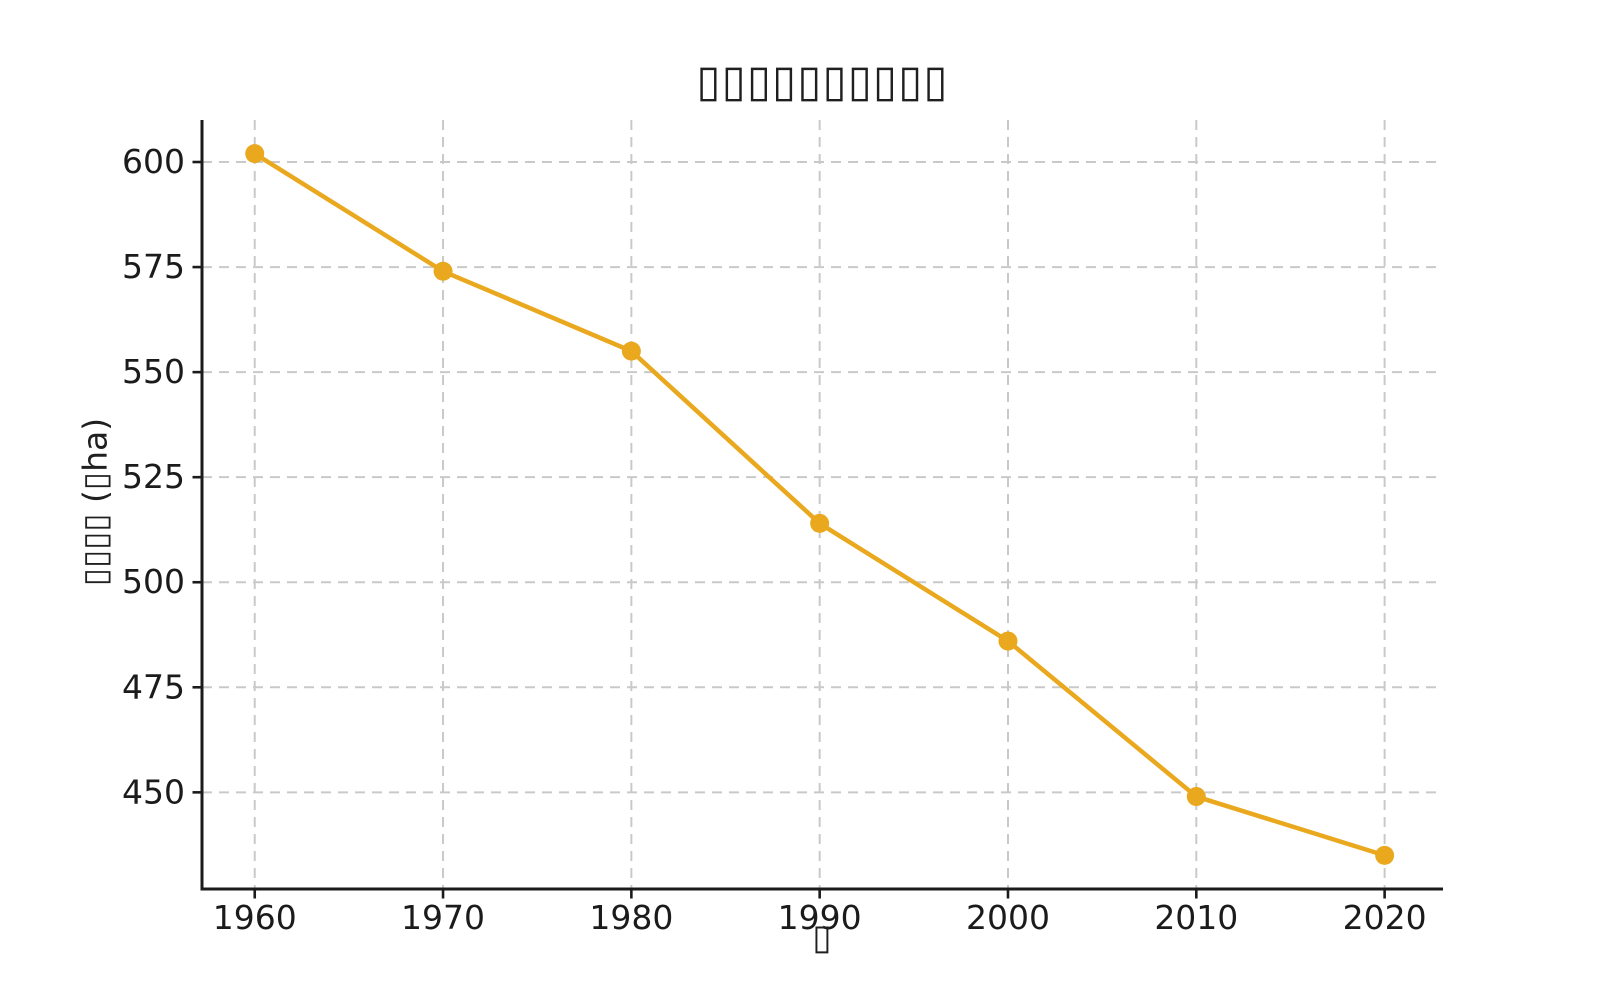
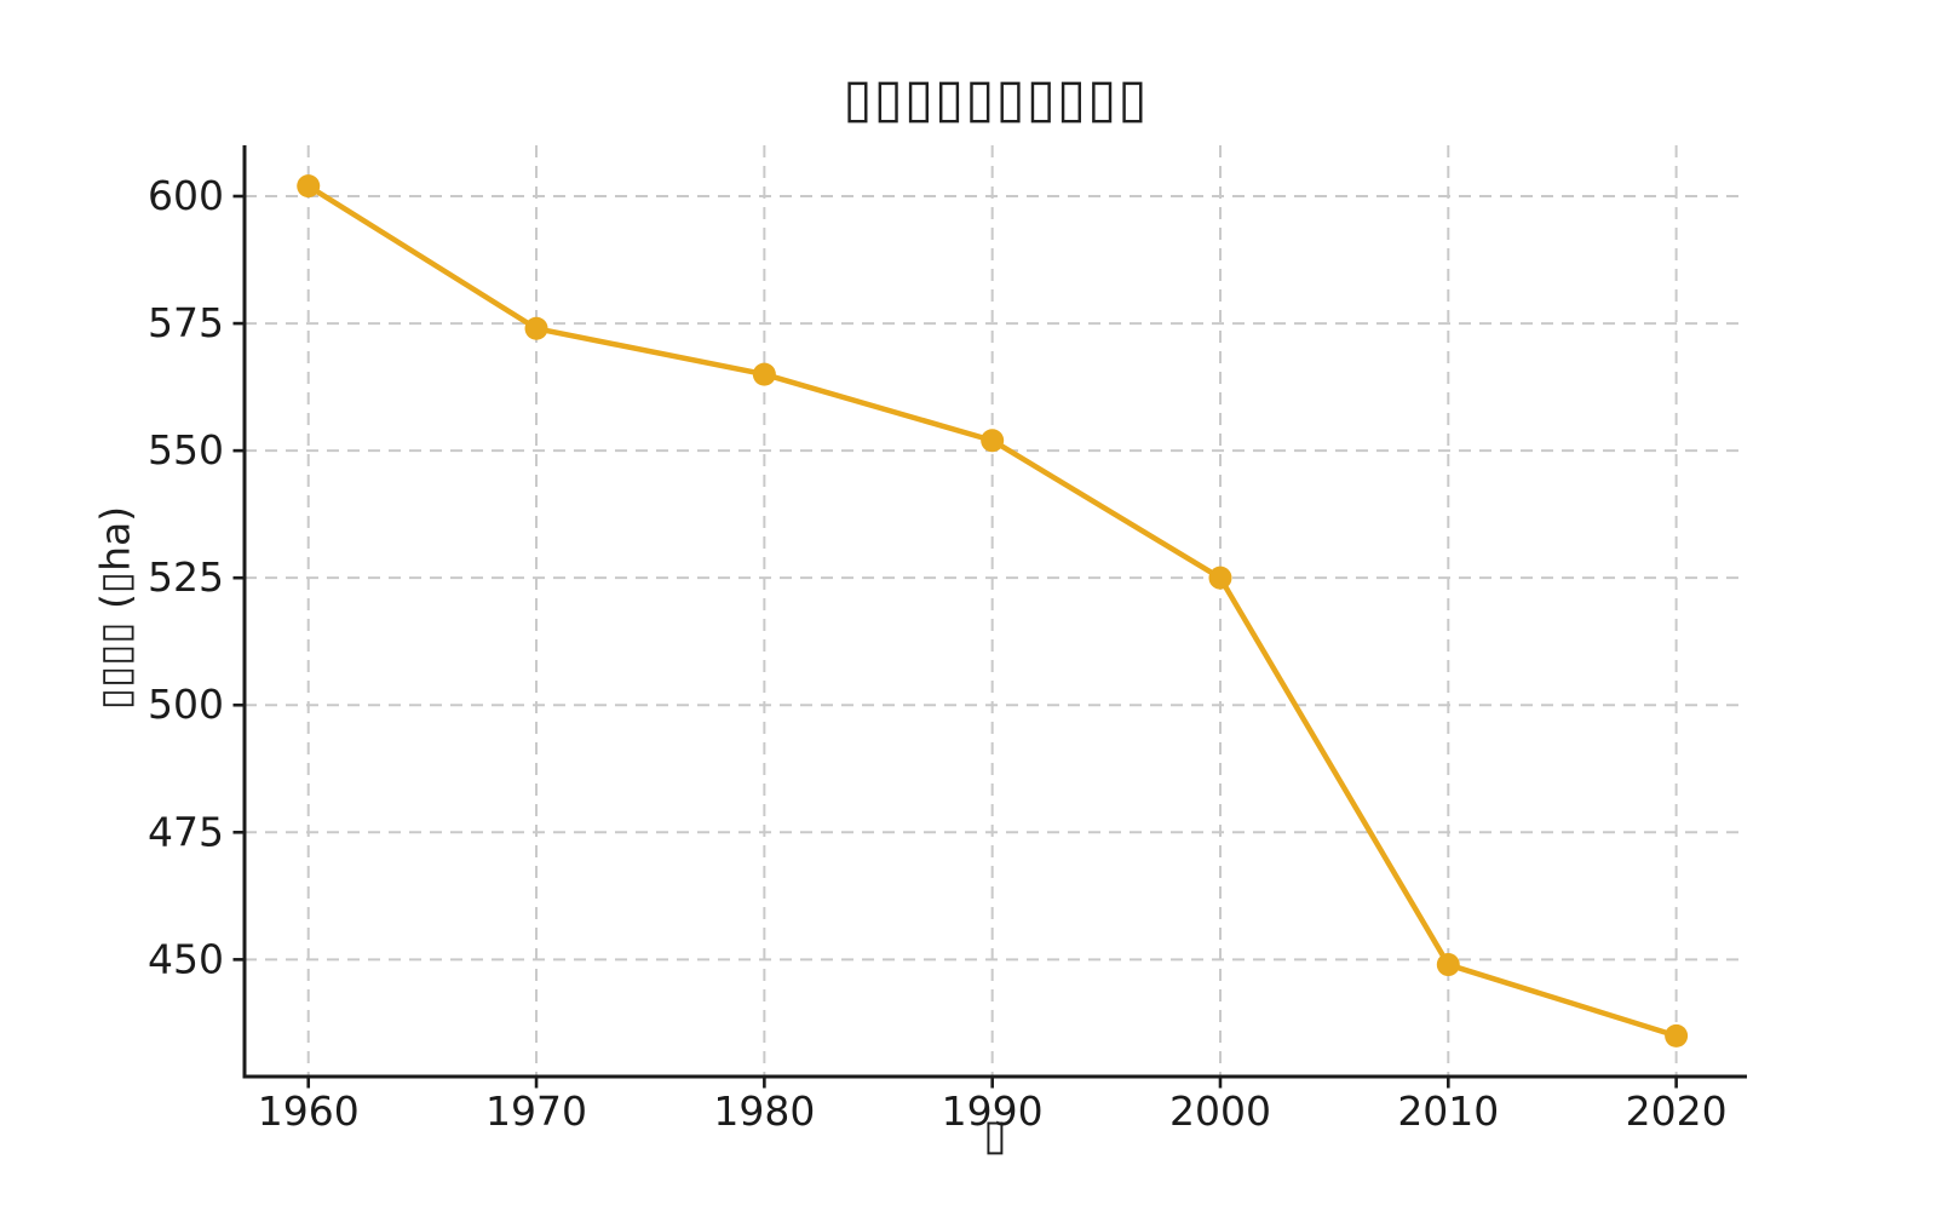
1980: 555 -> 565
1990: 514 -> 552
2000: 486 -> 525
